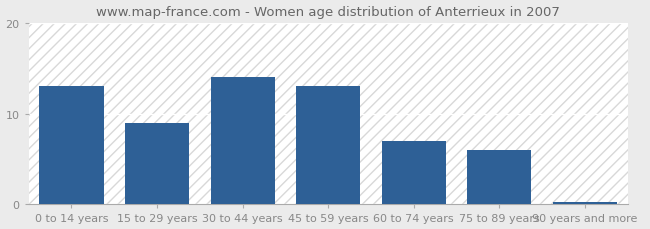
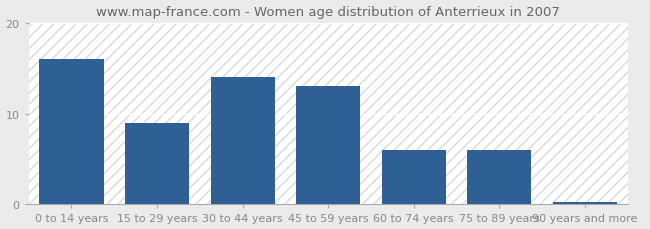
0 to 14 years: 13.0 -> 16.0
60 to 74 years: 7.0 -> 6.0
